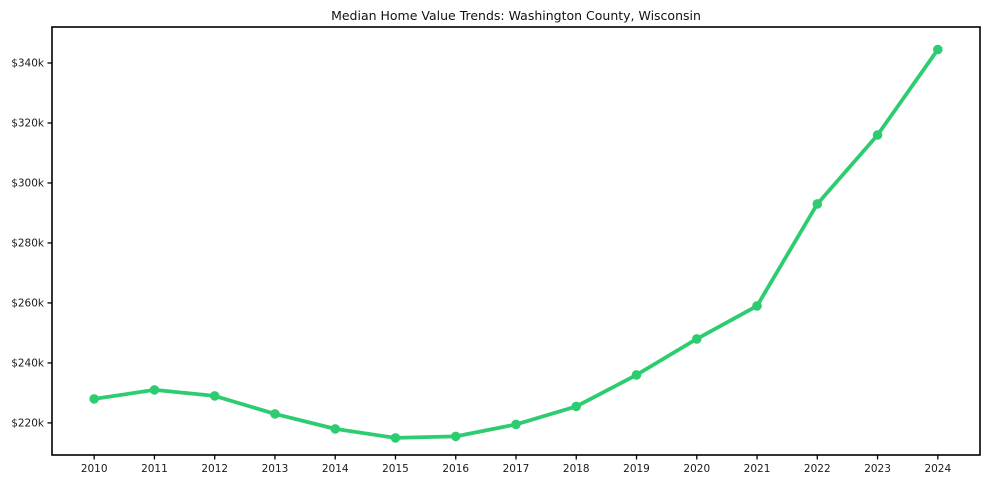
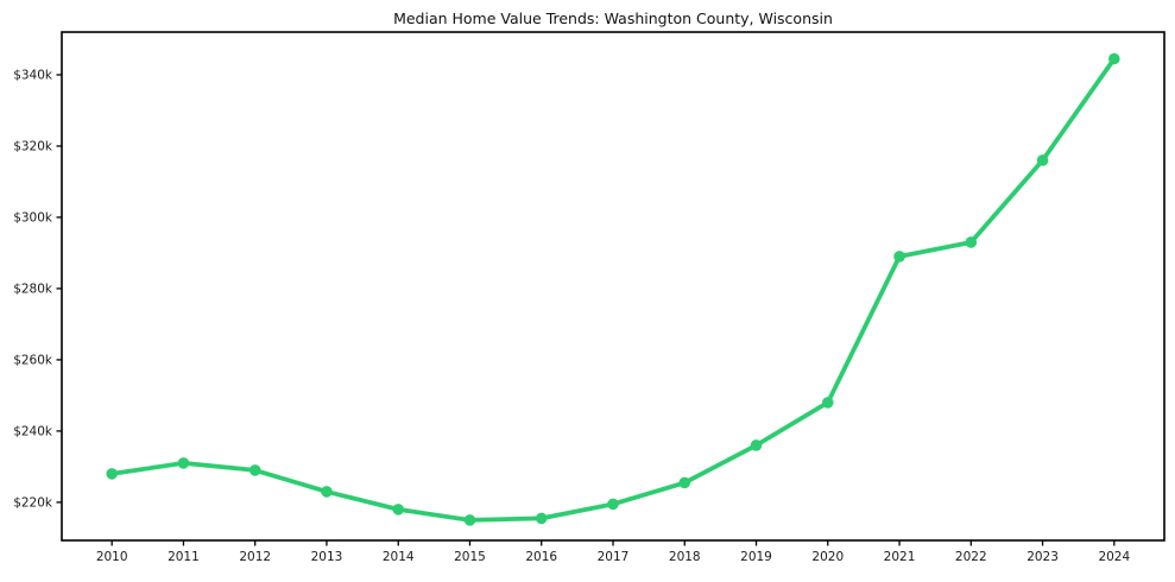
2021: $259k -> $289k
